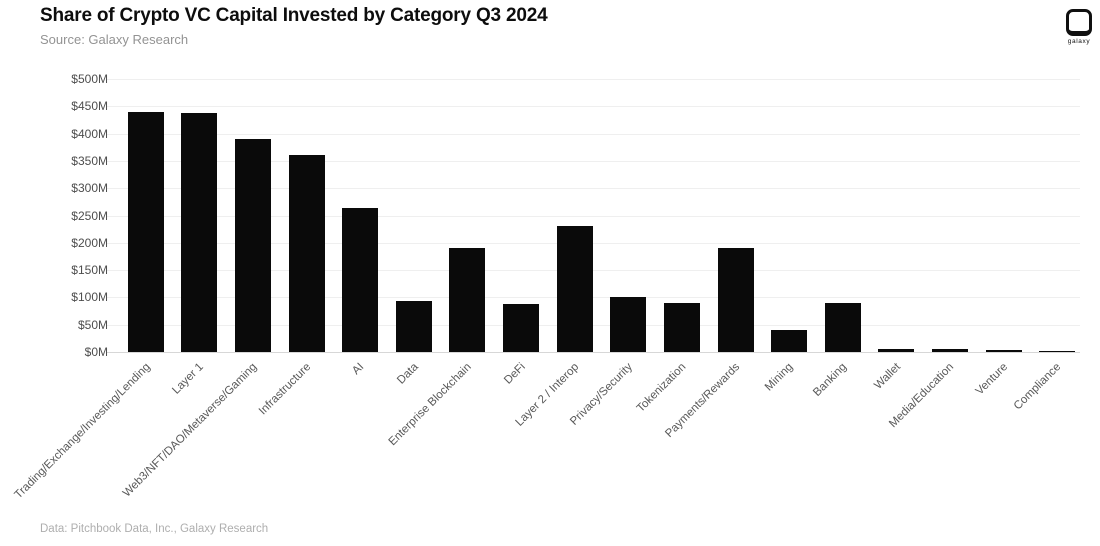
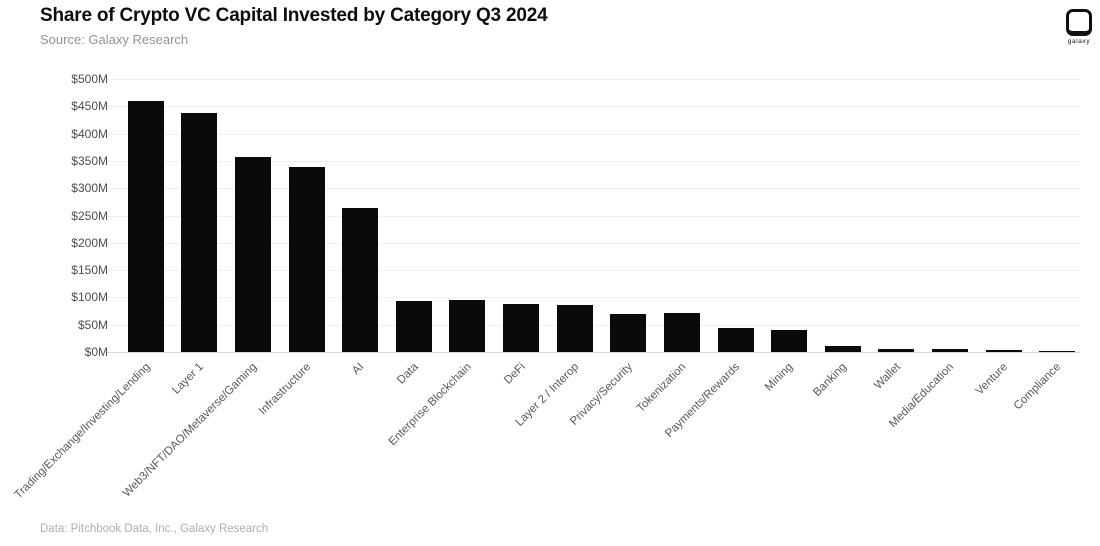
Trading/Exchange/Investing/Lending: $440M -> $460M
Web3/NFT/DAO/Metaverse/Gaming: $390M -> $360M
Infrastructure: $360M -> $340M
Enterprise Blockchain: $190M -> $100M
Layer 2 / Interop: $230M -> $90M
Privacy/Security: $100M -> $70M
Tokenization: $90M -> $70M
Payments/Rewards: $190M -> $40M
Banking: $90M -> $10M
